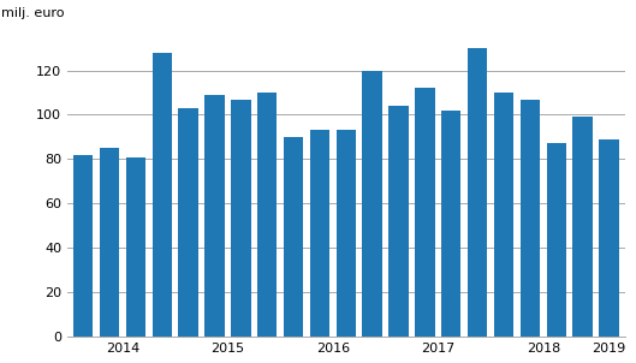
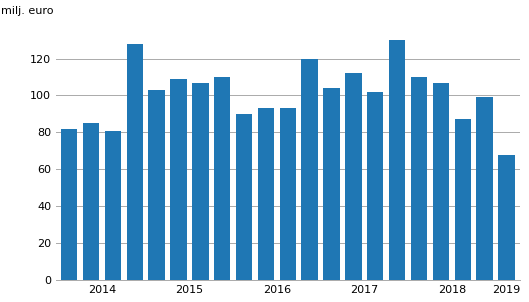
2019: 89 -> 68
